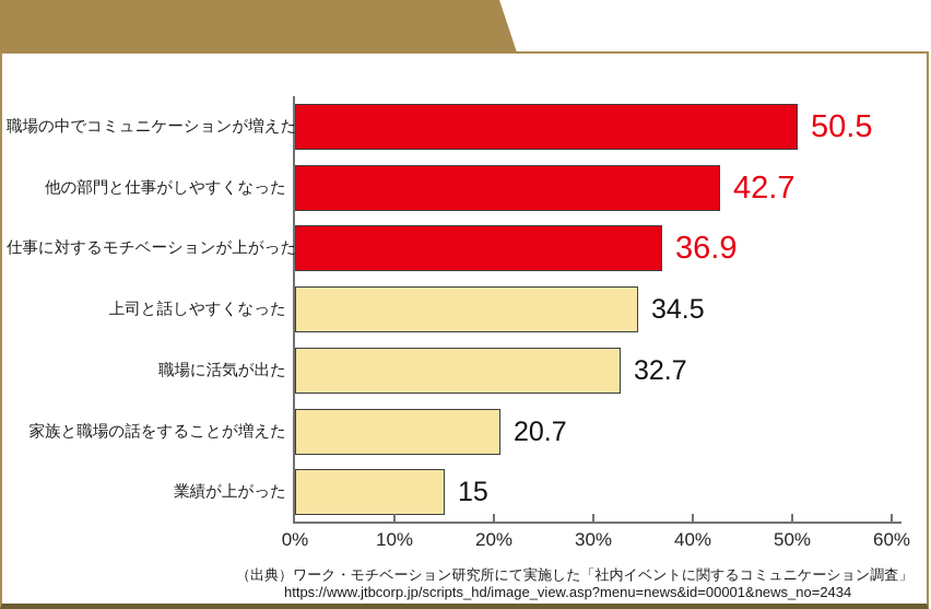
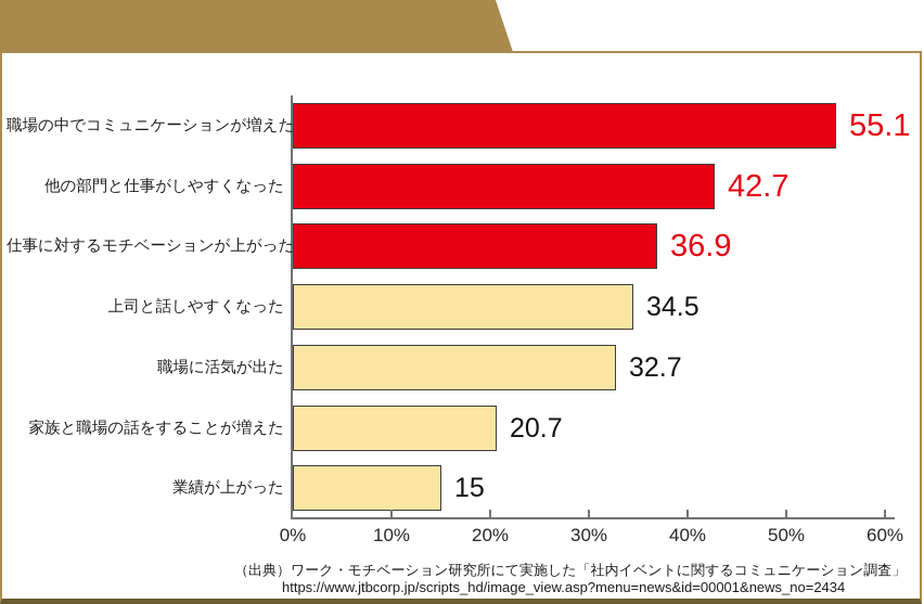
職場の中でコミュニケーションが増えた: 50.5 -> 55.1
